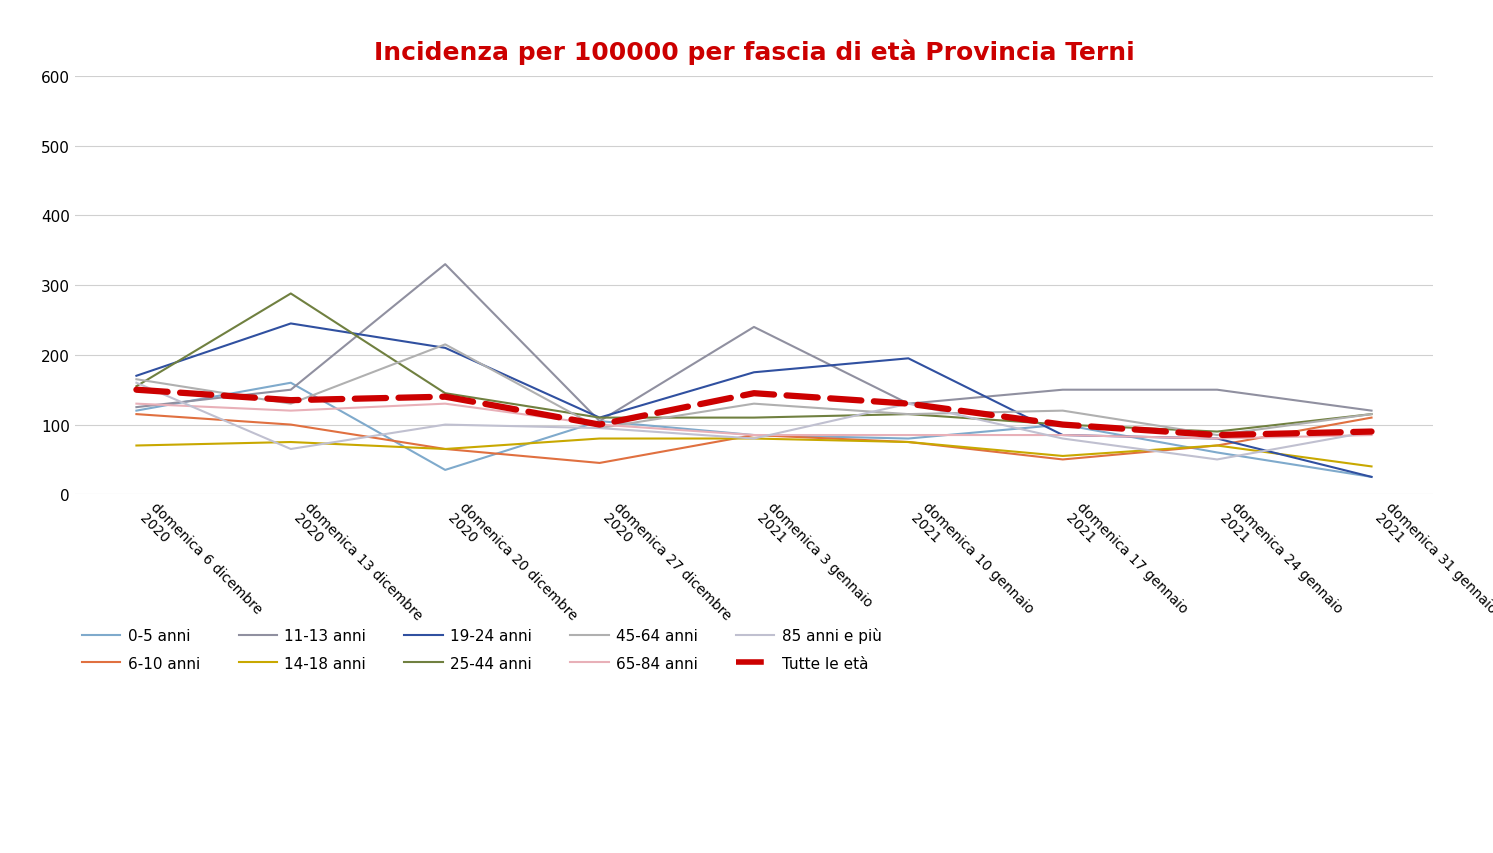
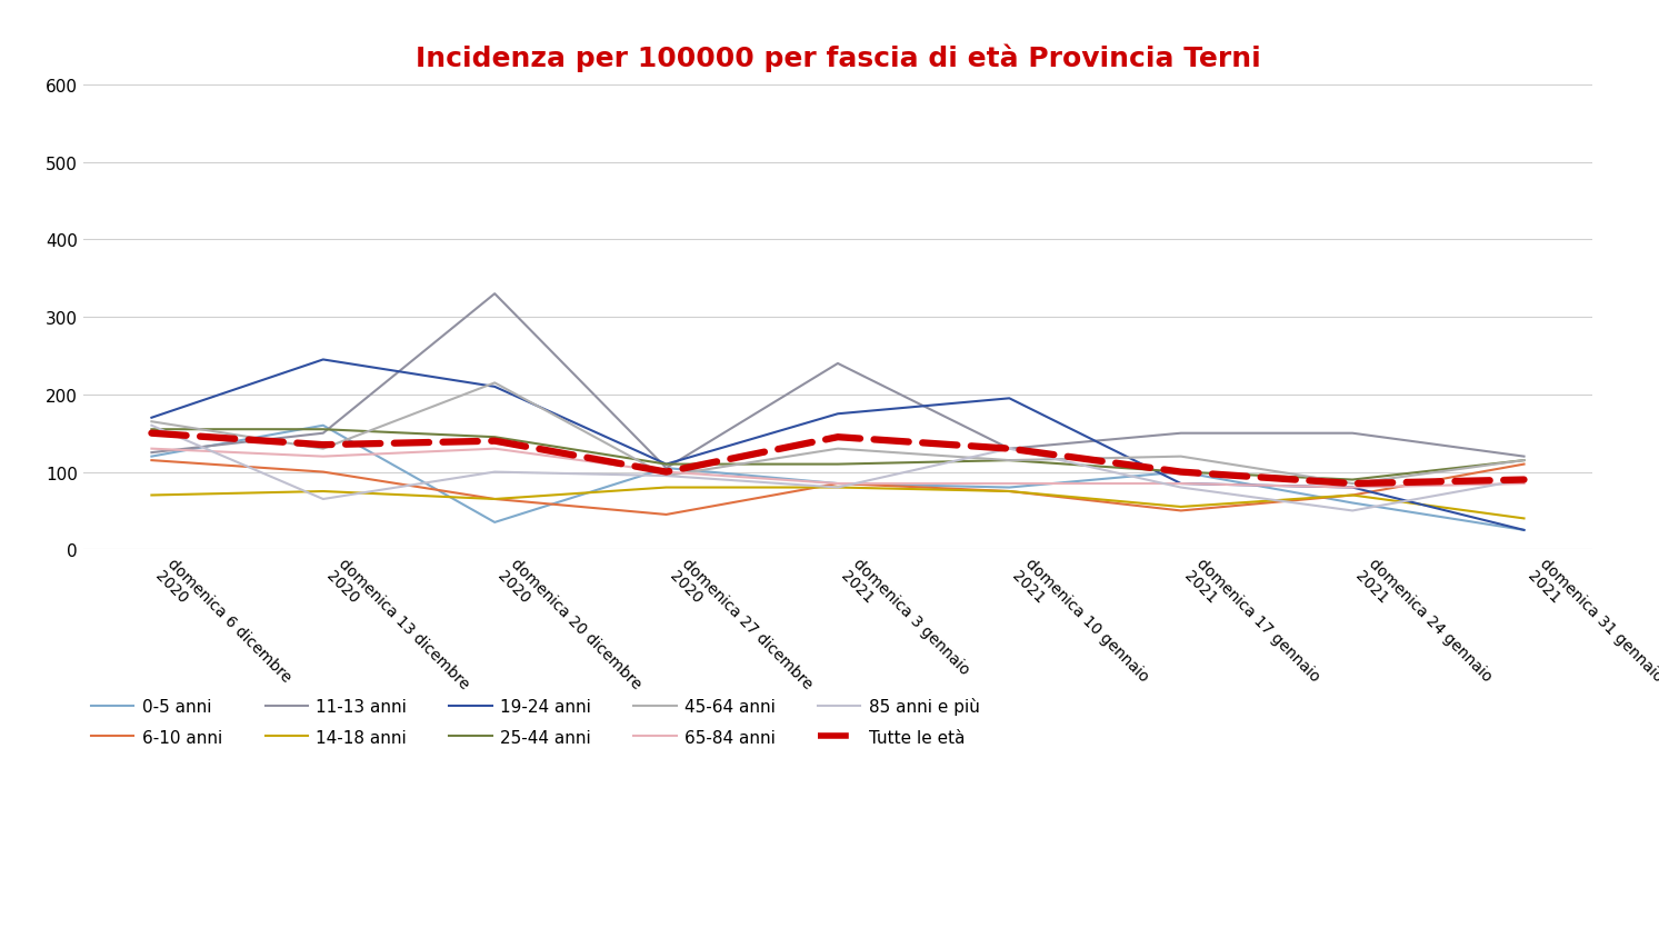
25-44 anni/domenica 13 dicembre 2020: 288 -> 155
